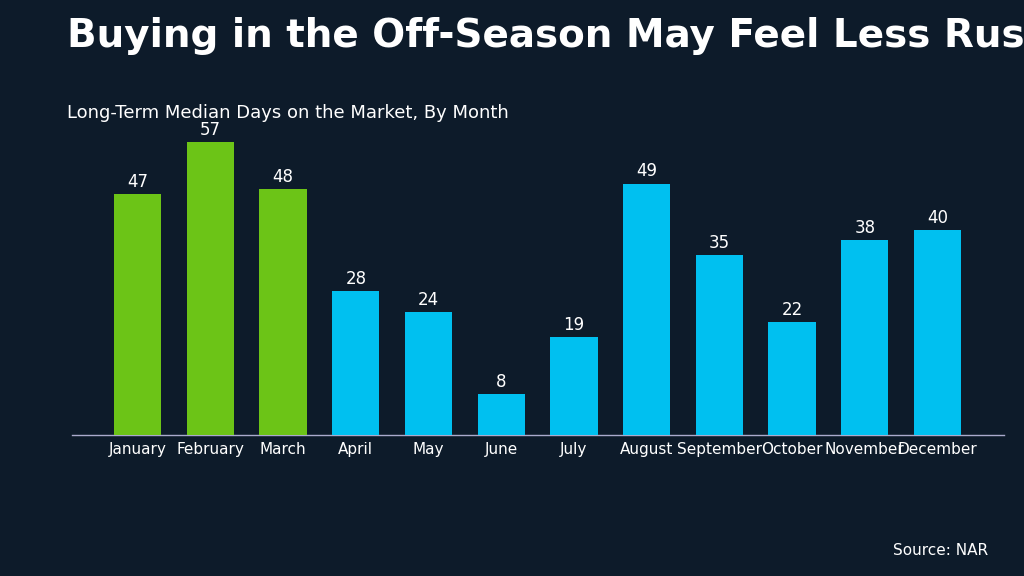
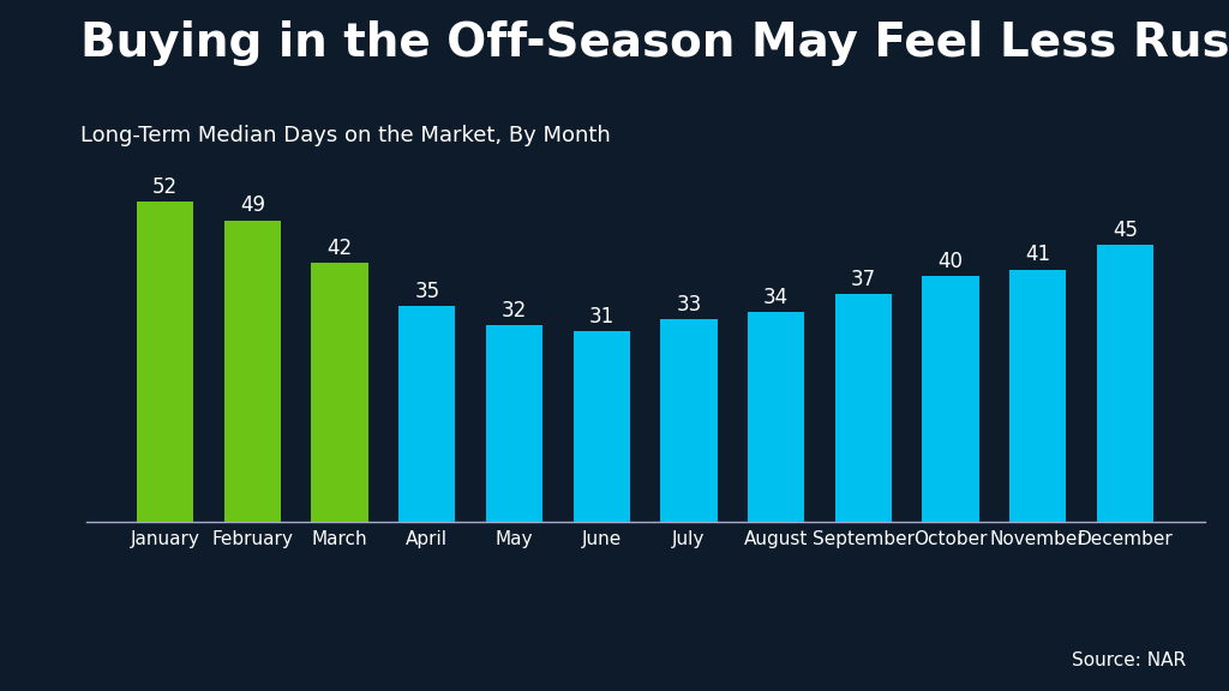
January: 47 -> 52
February: 57 -> 49
March: 48 -> 42
April: 28 -> 35
May: 24 -> 32
June: 8 -> 31
July: 19 -> 33
August: 49 -> 34
September: 35 -> 37
October: 22 -> 40
November: 38 -> 41
December: 40 -> 45
